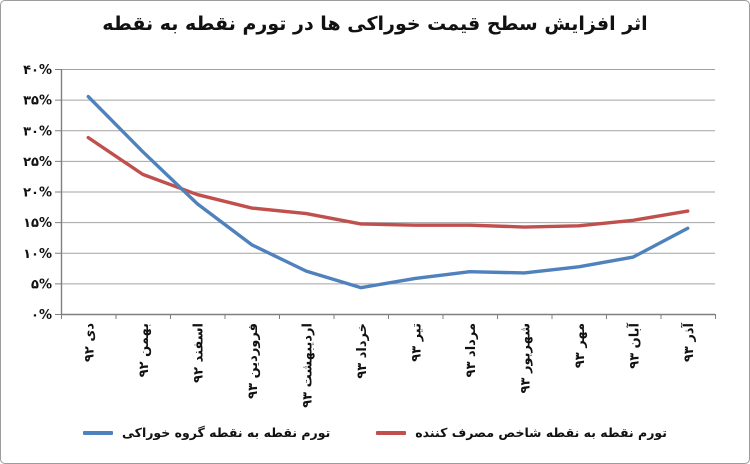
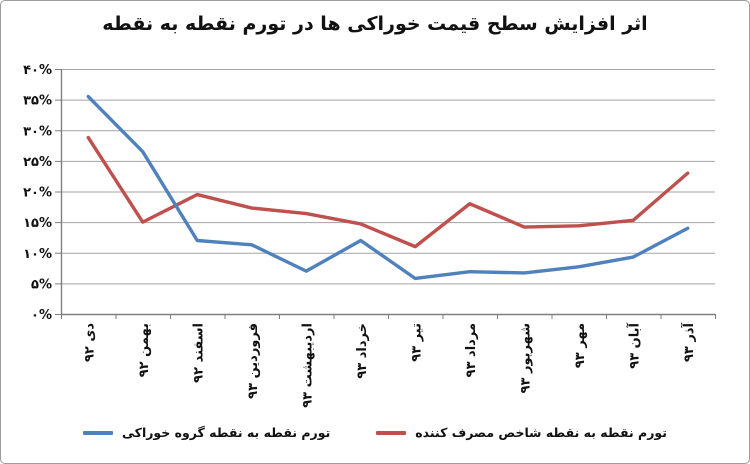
تورم نقطه به نقطه شاخص مصرف کننده/بهمن ۹۲: 23% -> 15%
تورم نقطه به نقطه گروه خوراکی/اسفند ۹۲: 18% -> 12%
تورم نقطه به نقطه گروه خوراکی/خرداد ۹۳: 4% -> 12%
تورم نقطه به نقطه شاخص مصرف کننده/تیر ۹۳: 14% -> 11%
تورم نقطه به نقطه شاخص مصرف کننده/مرداد ۹۳: 14% -> 18%
تورم نقطه به نقطه شاخص مصرف کننده/آذر ۹۳: 17% -> 23%
